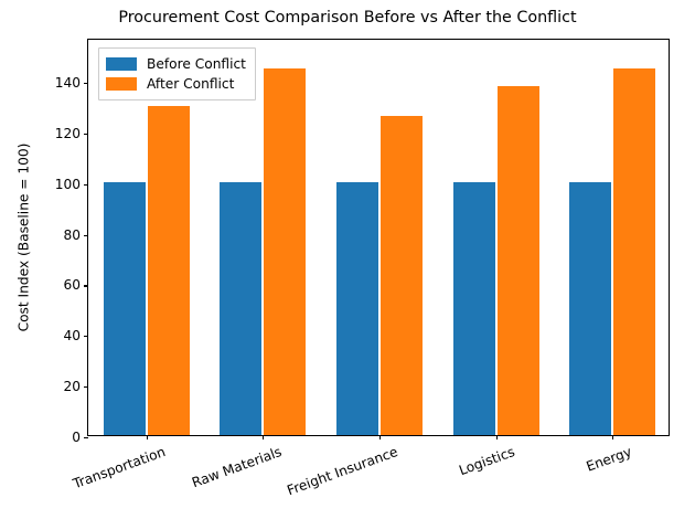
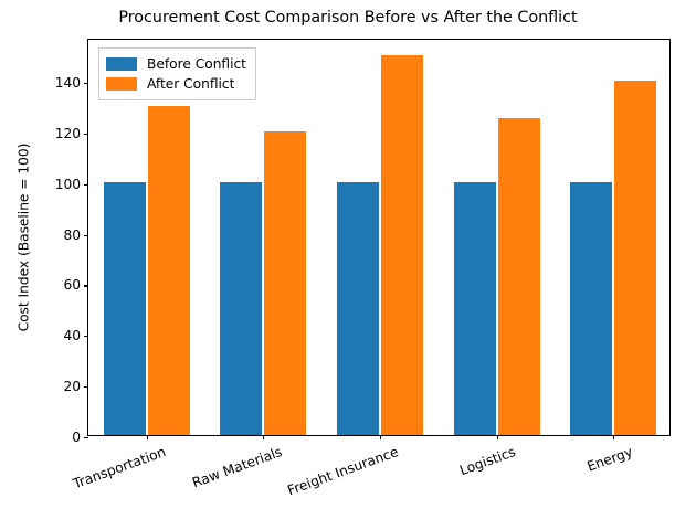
After Conflict/Raw Materials: 145 -> 120
After Conflict/Freight Insurance: 126 -> 150
After Conflict/Logistics: 138 -> 125
After Conflict/Energy: 145 -> 140
